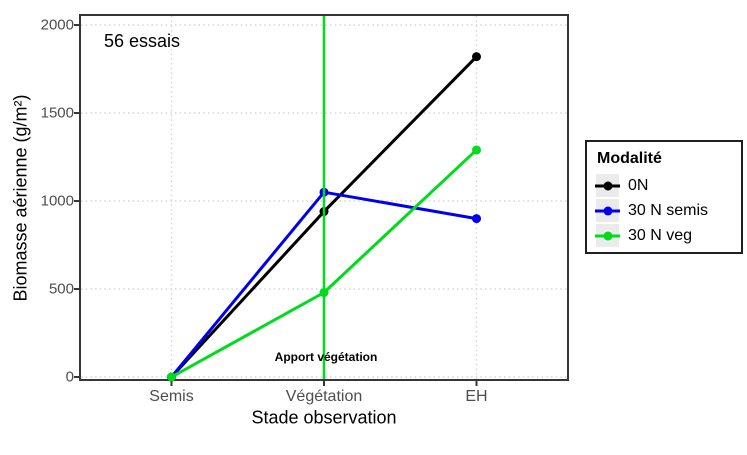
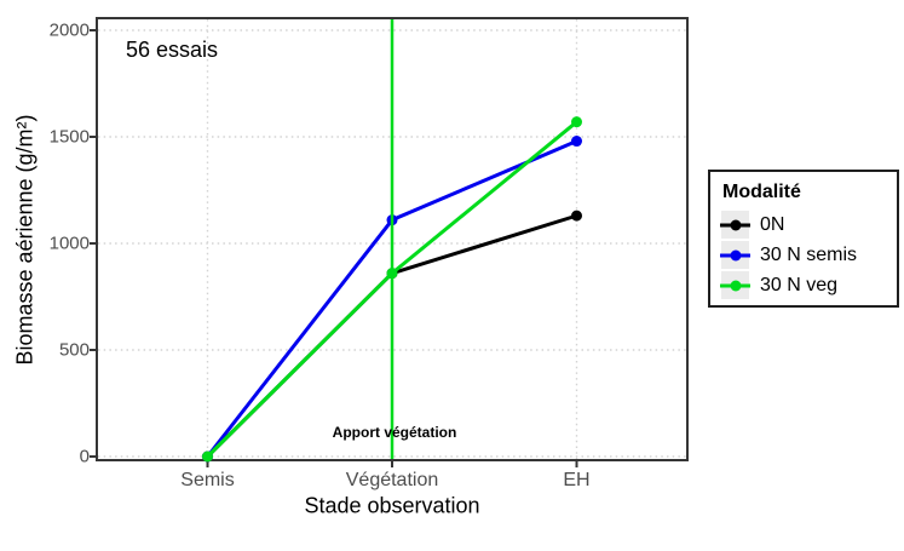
0N/Végétation: 940 -> 860
30 N semis/Végétation: 1050 -> 1110
30 N veg/Végétation: 480 -> 860
0N/EH: 1820 -> 1130
30 N semis/EH: 900 -> 1480
30 N veg/EH: 1290 -> 1570
